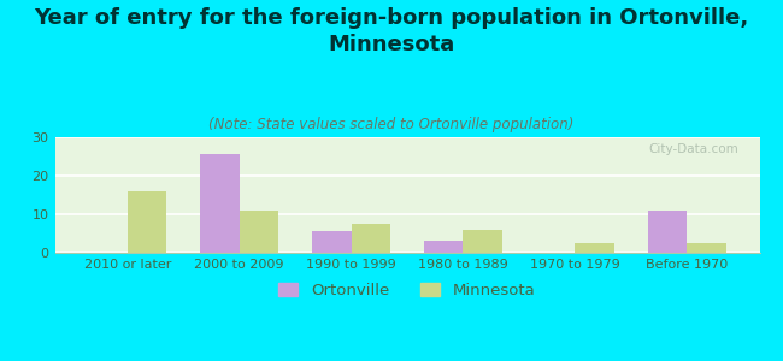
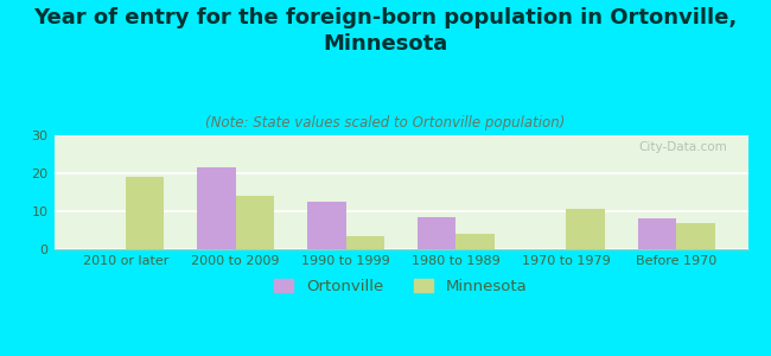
Minnesota/2010 or later: 16.0 -> 19.0
Ortonville/2000 to 2009: 25.5 -> 21.5
Minnesota/2000 to 2009: 11.0 -> 14.0
Ortonville/1990 to 1999: 5.5 -> 12.5
Minnesota/1990 to 1999: 7.5 -> 3.5
Ortonville/1980 to 1989: 3.0 -> 8.5
Minnesota/1980 to 1989: 6.0 -> 4.0
Minnesota/1970 to 1979: 2.5 -> 10.5
Ortonville/Before 1970: 11.0 -> 8.0
Minnesota/Before 1970: 2.5 -> 7.0
